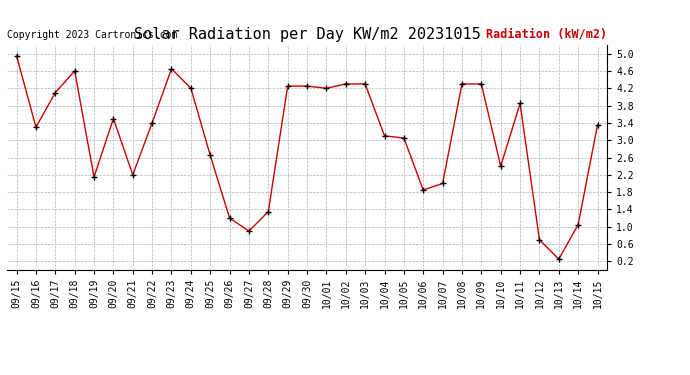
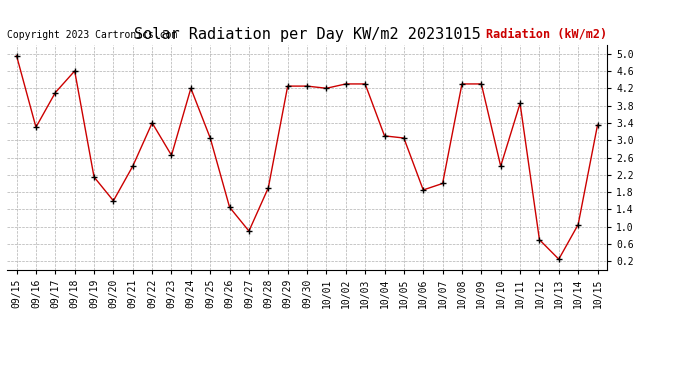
09/20: 3.50 -> 1.60
09/21: 2.20 -> 2.40
09/23: 4.65 -> 2.65
09/25: 2.65 -> 3.05
09/26: 1.20 -> 1.45
09/28: 1.35 -> 1.90
